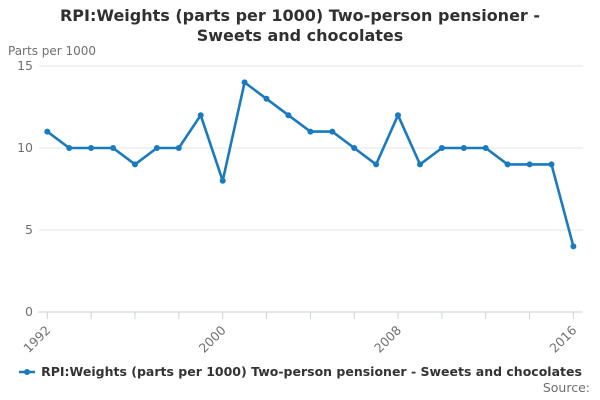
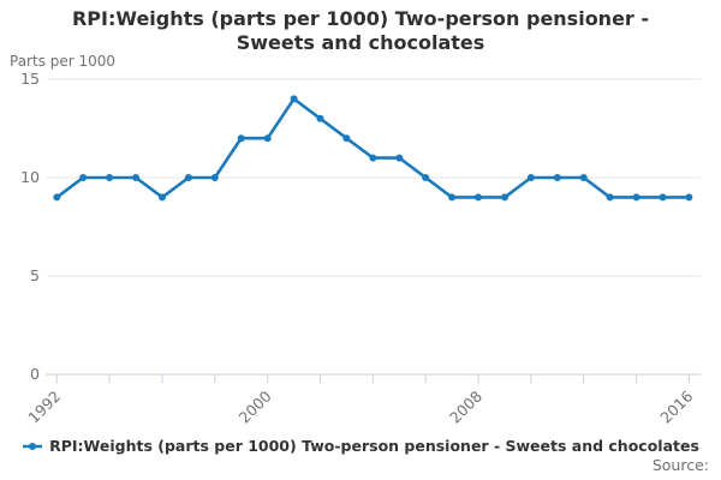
1992: 11 -> 9
2000: 8 -> 12
2008: 12 -> 9
2016: 4 -> 9
